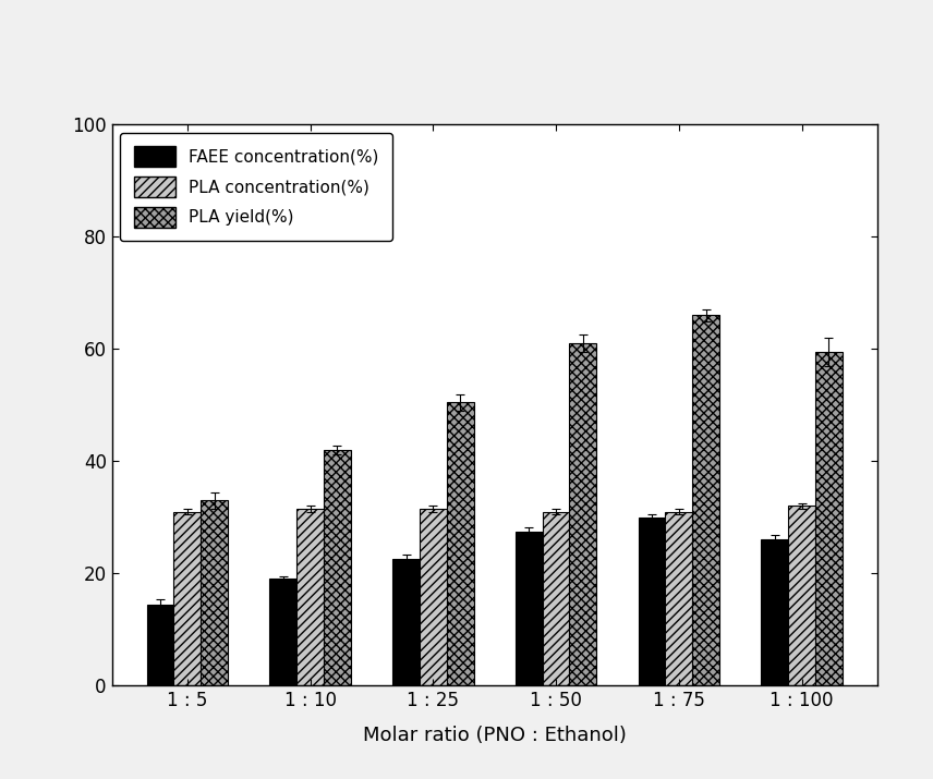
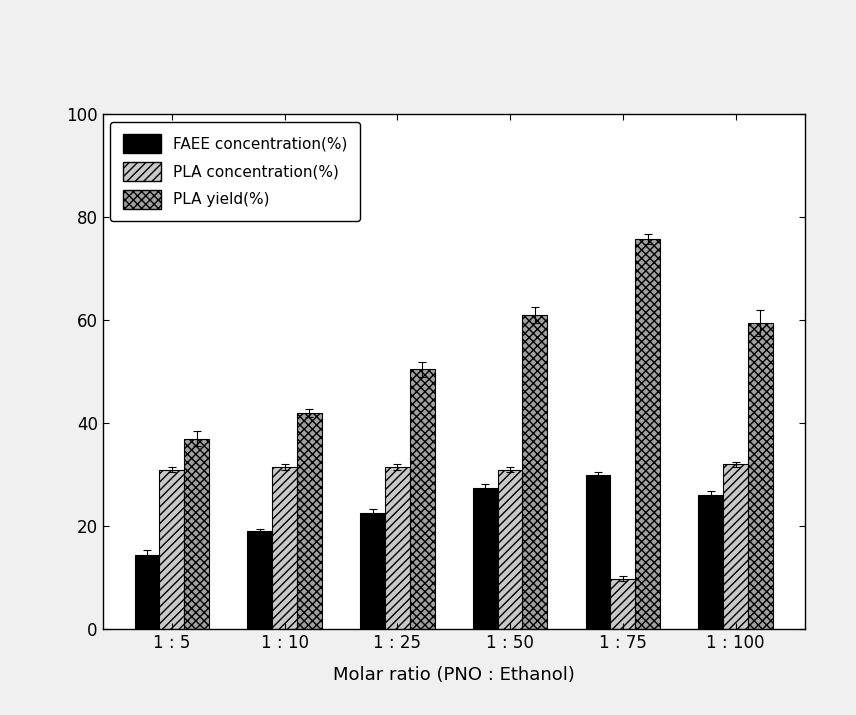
PLA yield(%)/1 : 5: 33.0 -> 37.0
PLA concentration(%)/1 : 75: 31.0 -> 9.8
PLA yield(%)/1 : 75: 66.0 -> 75.8
